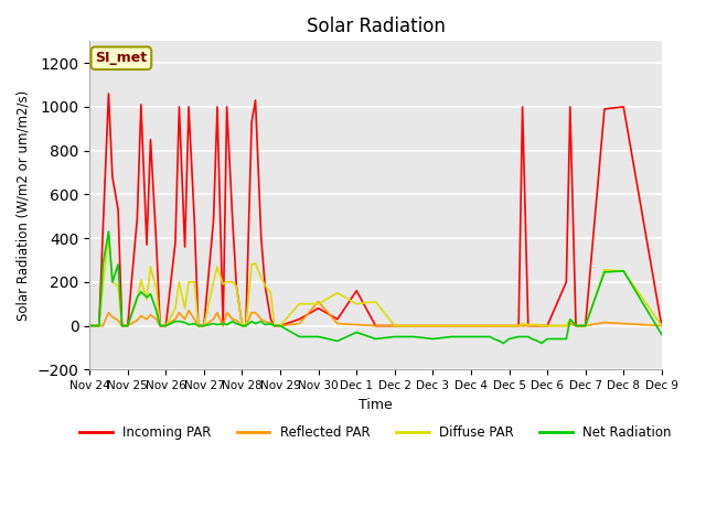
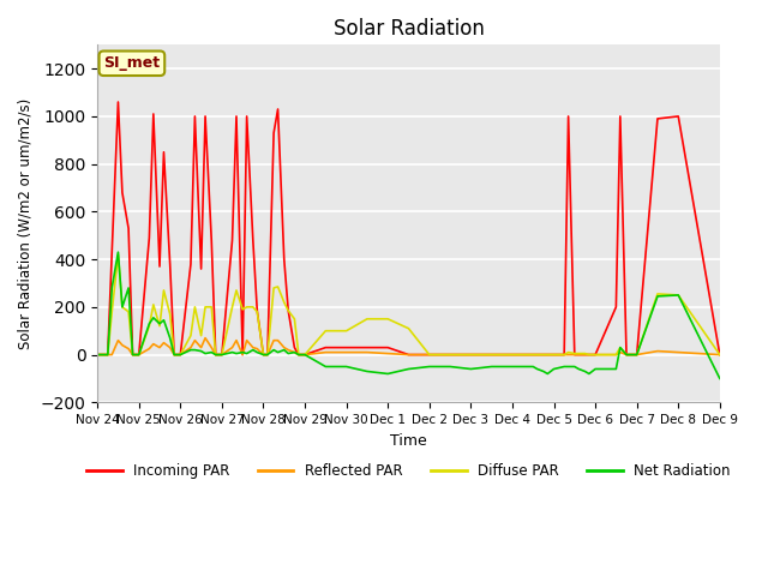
Incoming PAR/Nov 30: 80 -> 30
Reflected PAR/Nov 30: 110 -> 10
Incoming PAR/Dec 1: 160 -> 30
Diffuse PAR/Dec 1: 100 -> 150
Net Radiation/Dec 1: -30 -> -80
Net Radiation/Dec 9: -40 -> -100
